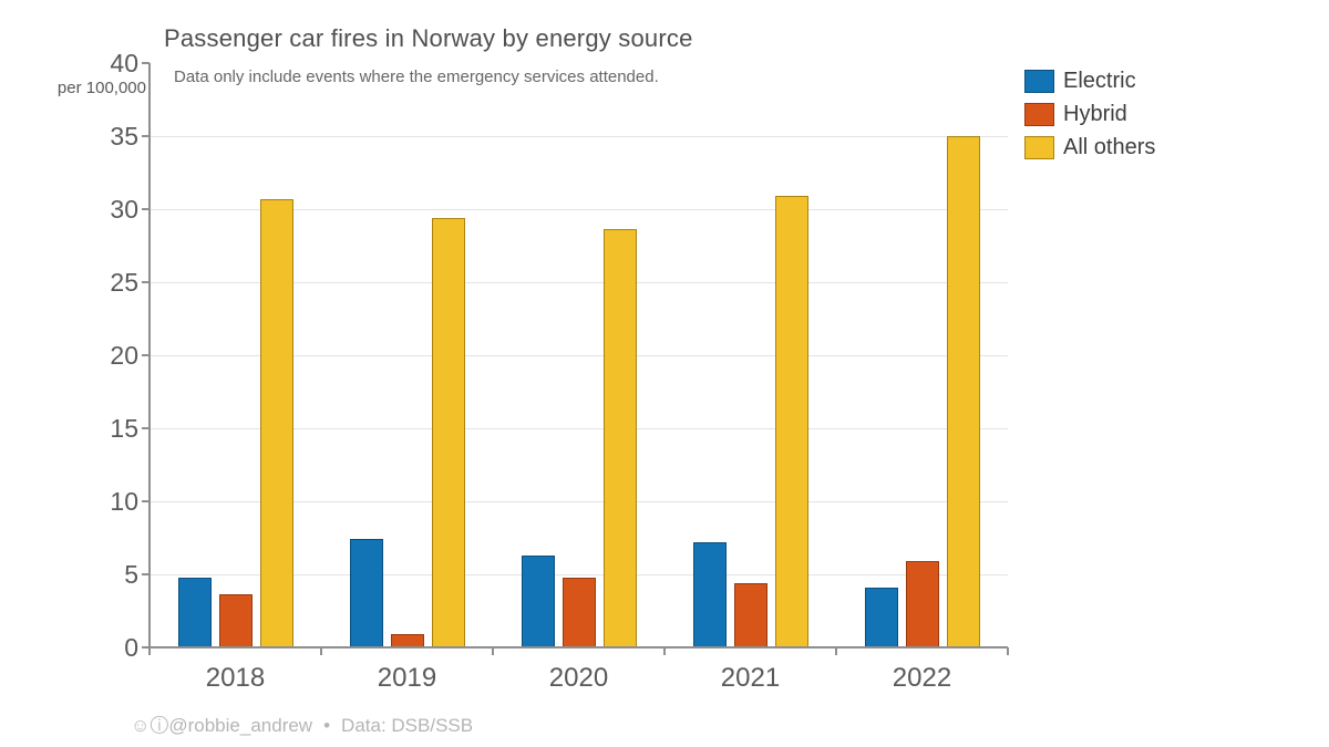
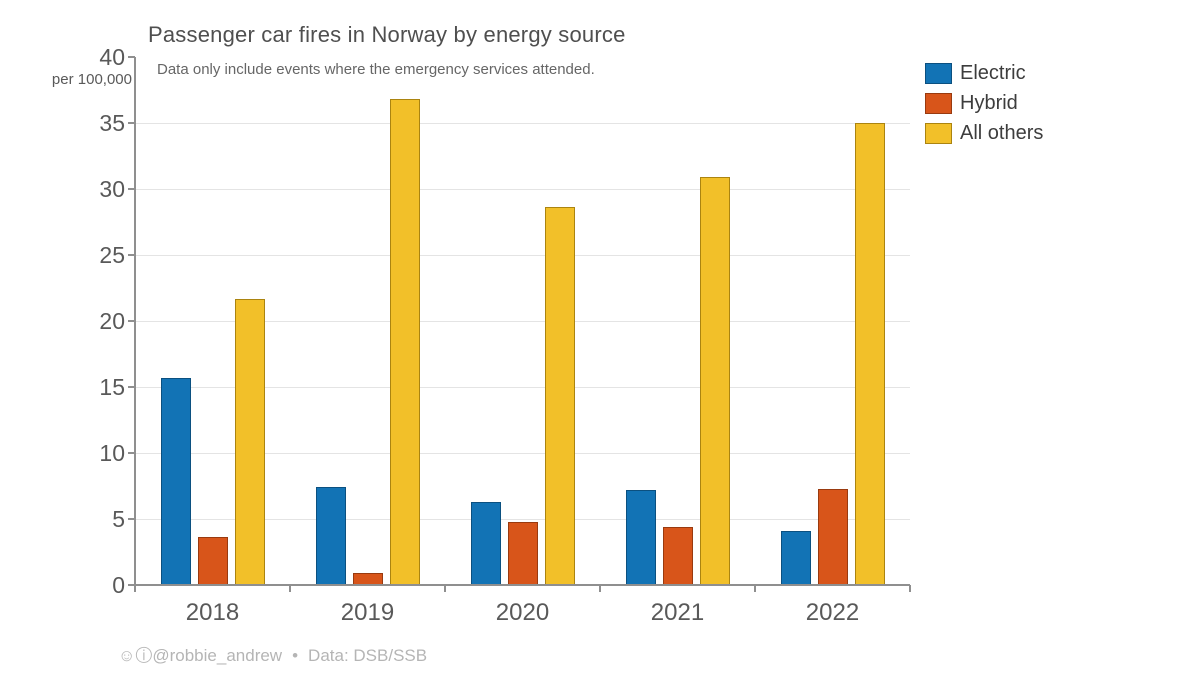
Electric/2018: 4.8 -> 15.7
All others/2018: 30.7 -> 21.7
All others/2019: 29.4 -> 36.8
Hybrid/2022: 5.9 -> 7.3
